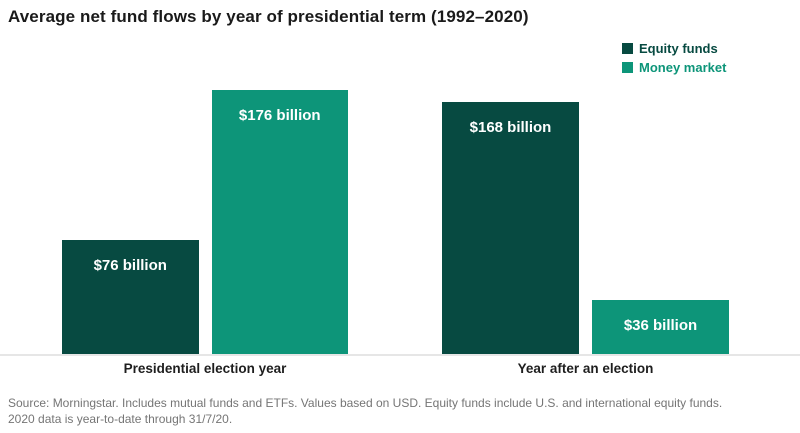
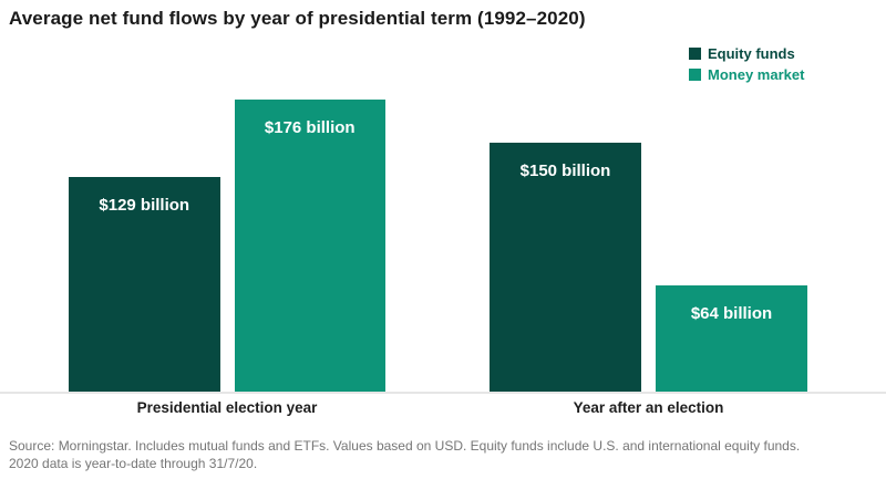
Equity funds/Presidential election year: $76 -> $129
Equity funds/Year after an election: $168 -> $150
Money market/Year after an election: $36 -> $64
